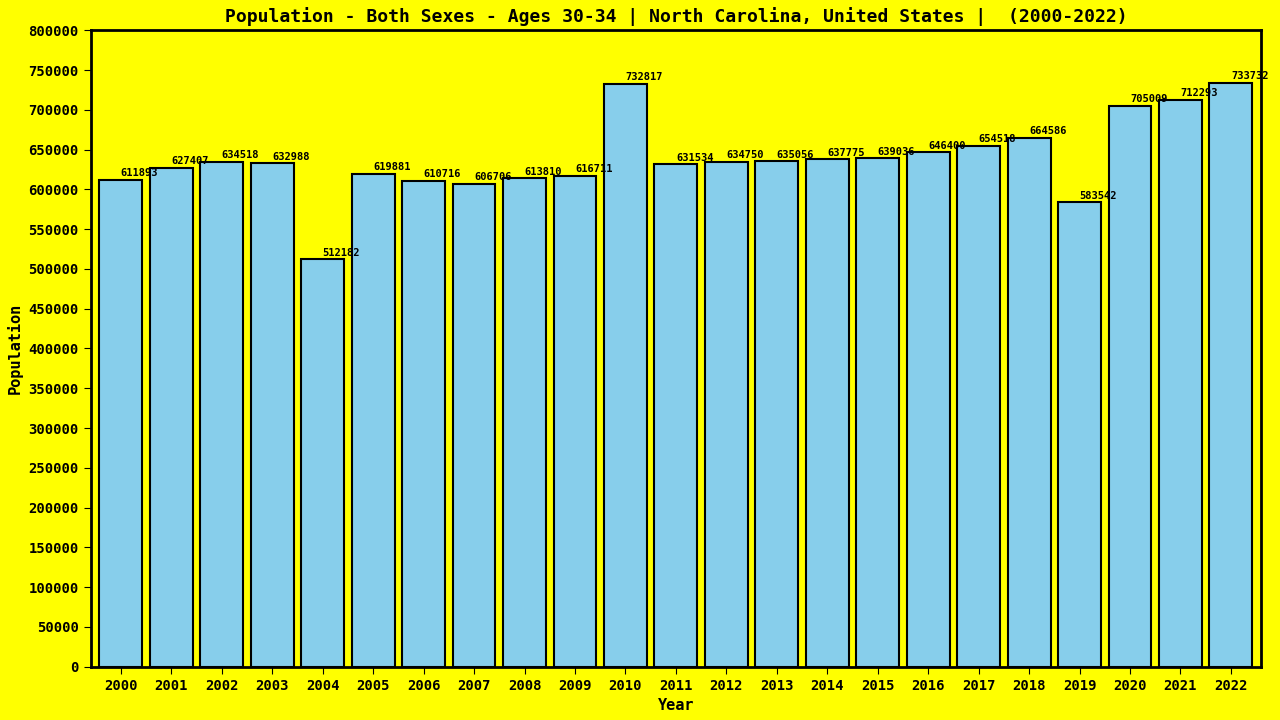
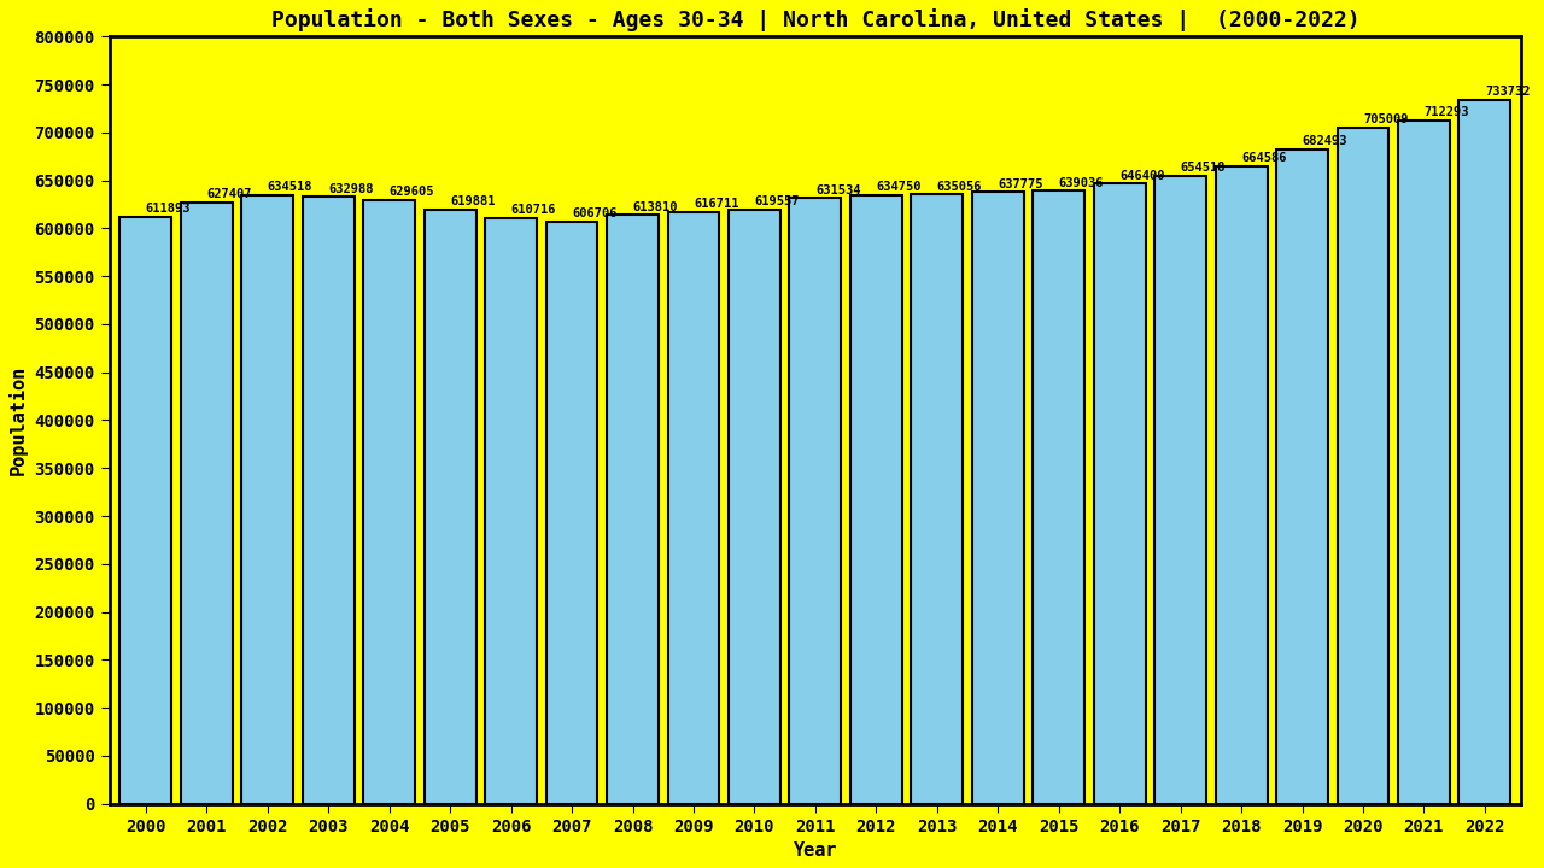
2004: 512182 -> 629605
2010: 732817 -> 619557
2019: 583542 -> 682493
